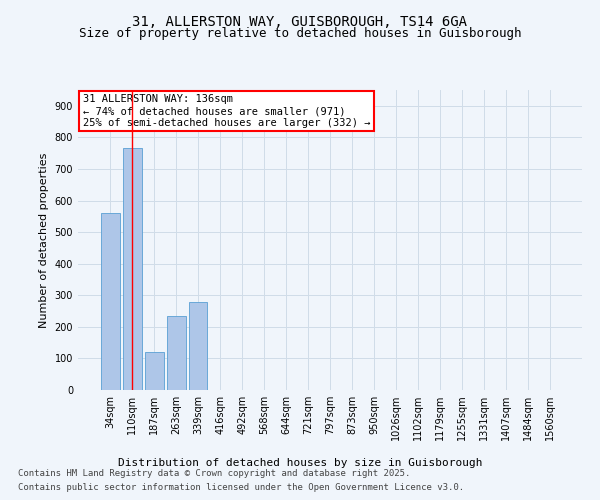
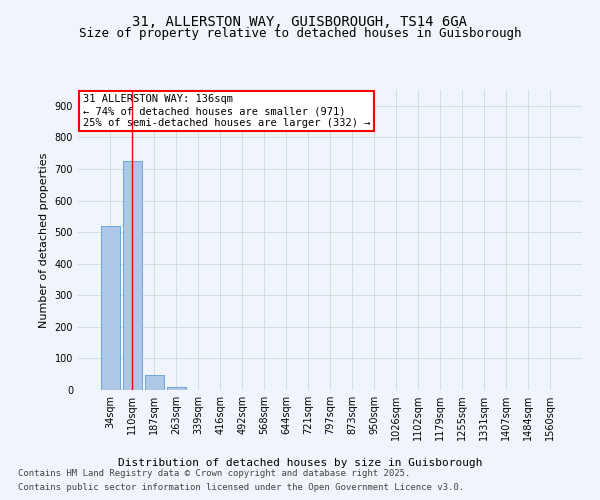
34sqm: 560 -> 520
110sqm: 765 -> 725
187sqm: 120 -> 47
263sqm: 235 -> 8
339sqm: 280 -> 1
